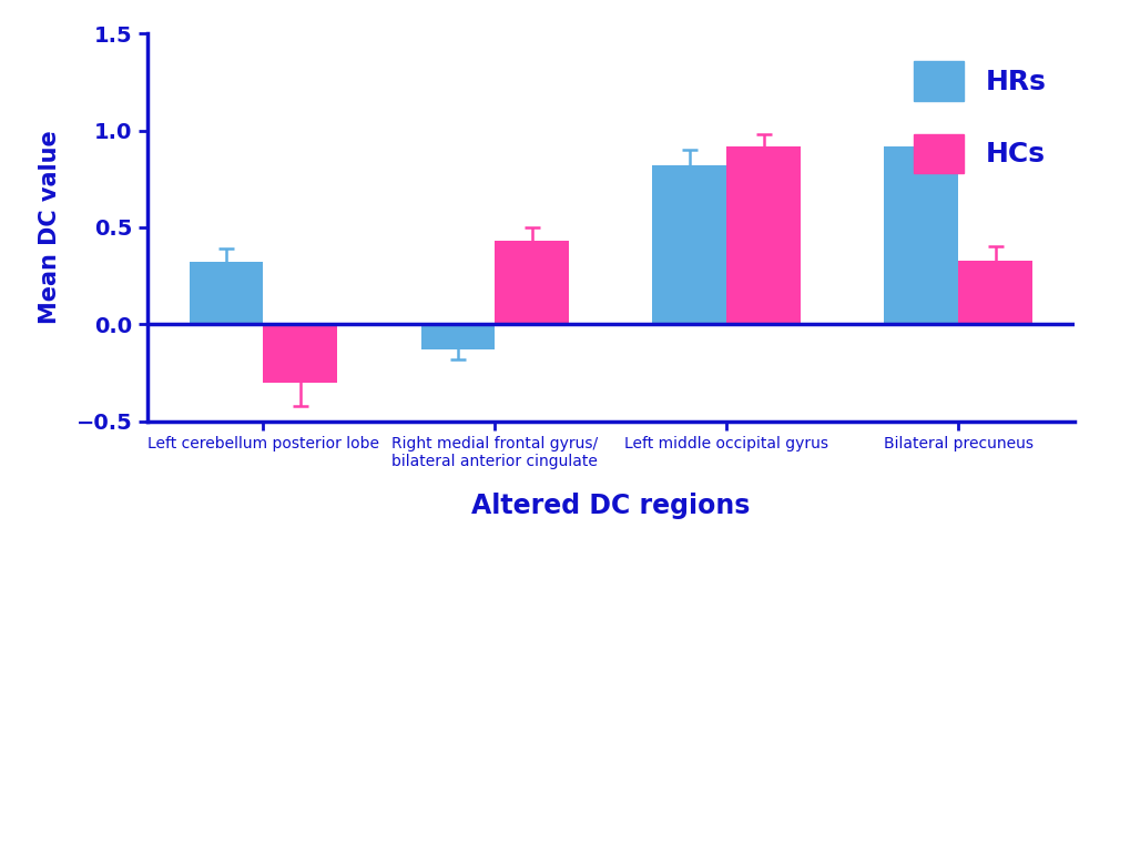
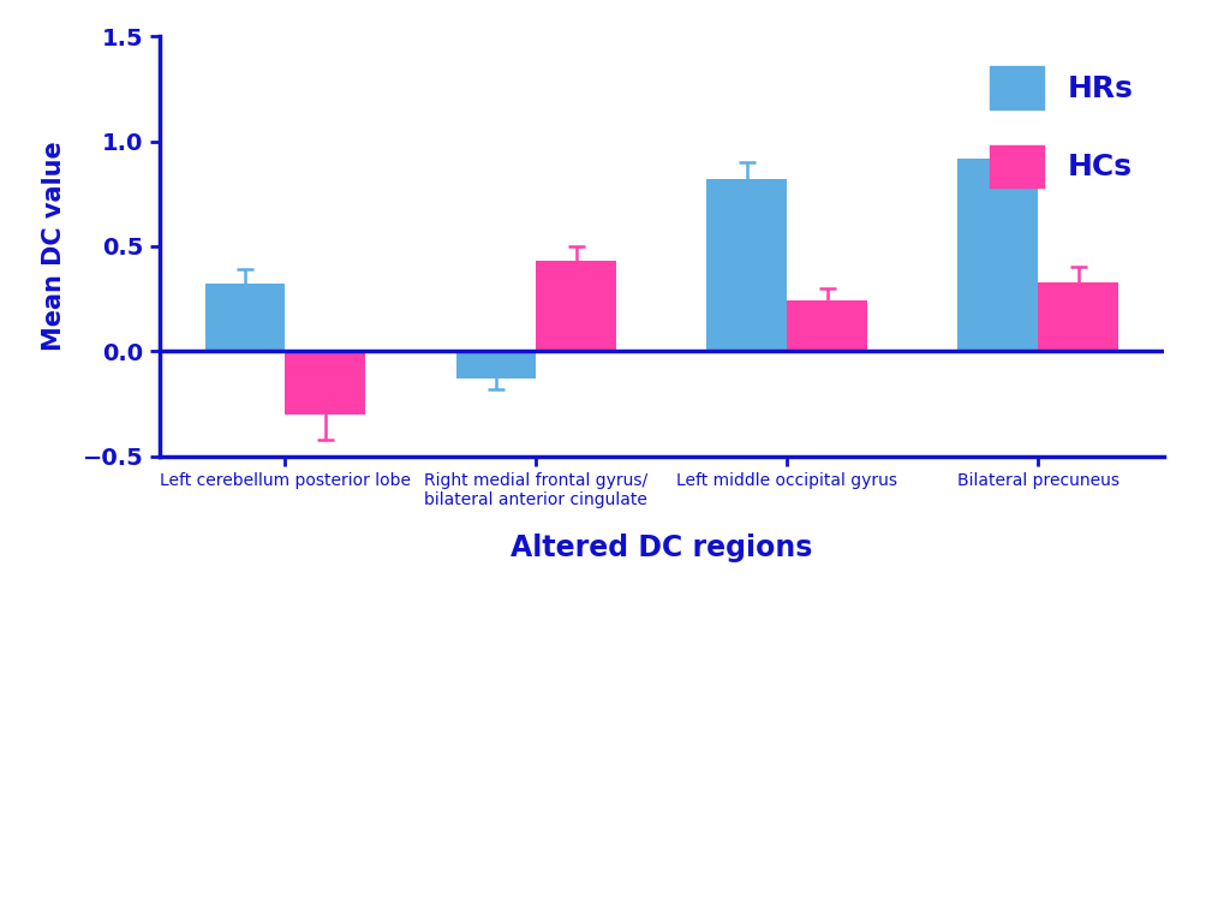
HCs/Left middle occipital gyrus: 0.92 -> 0.24
